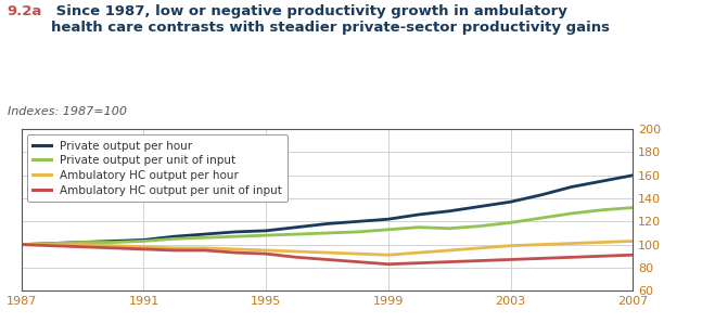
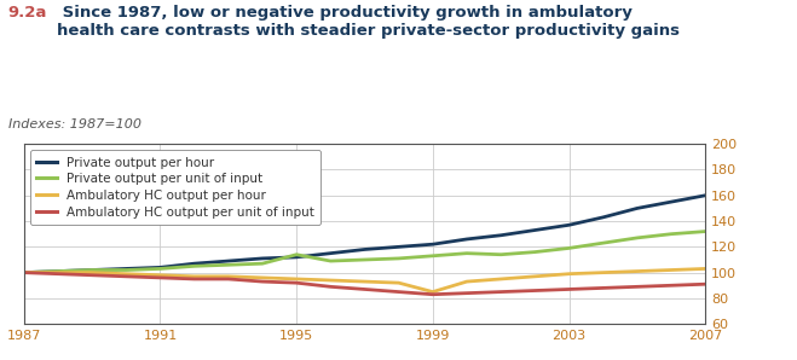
Private output per unit of input/1995: 108 -> 114
Ambulatory HC output per hour/1999: 91 -> 85
